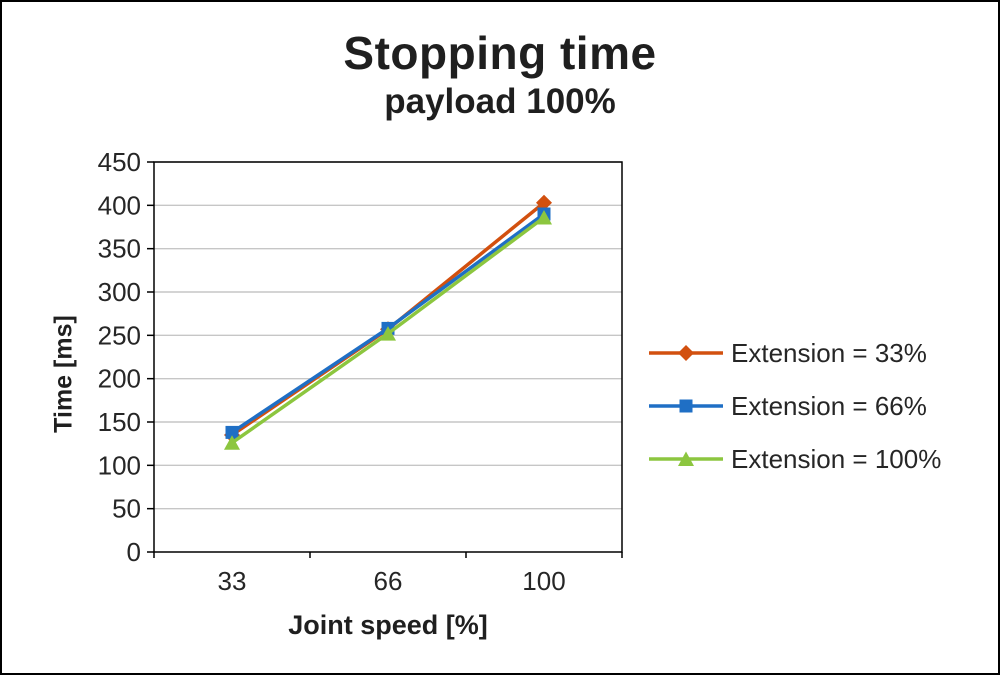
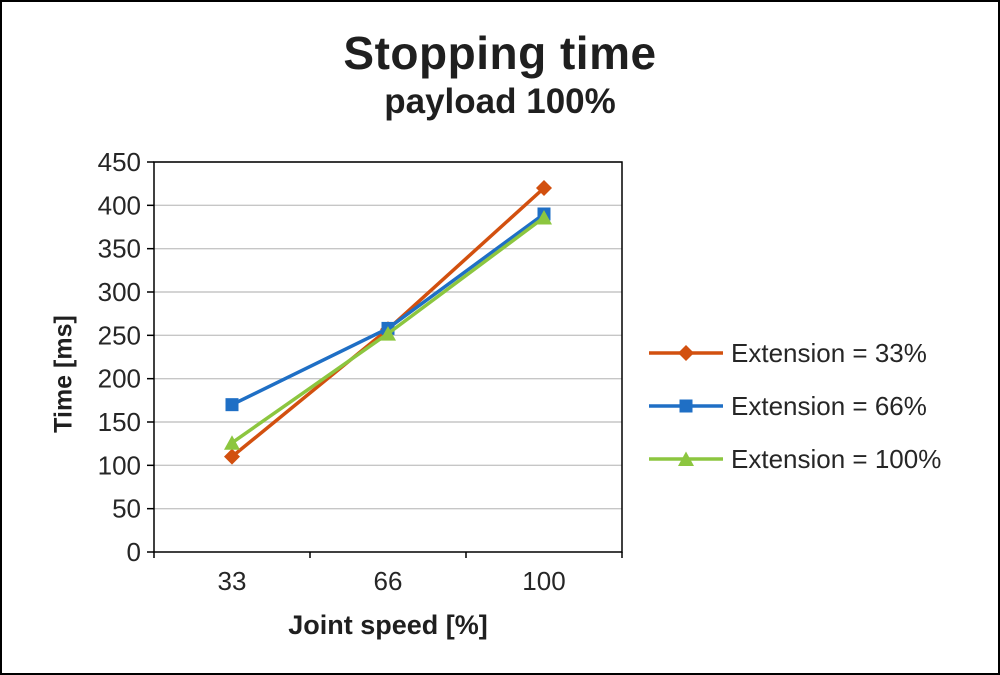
Extension = 33%/33: 140 -> 110
Extension = 66%/33: 140 -> 170
Extension = 33%/100: 400 -> 420
